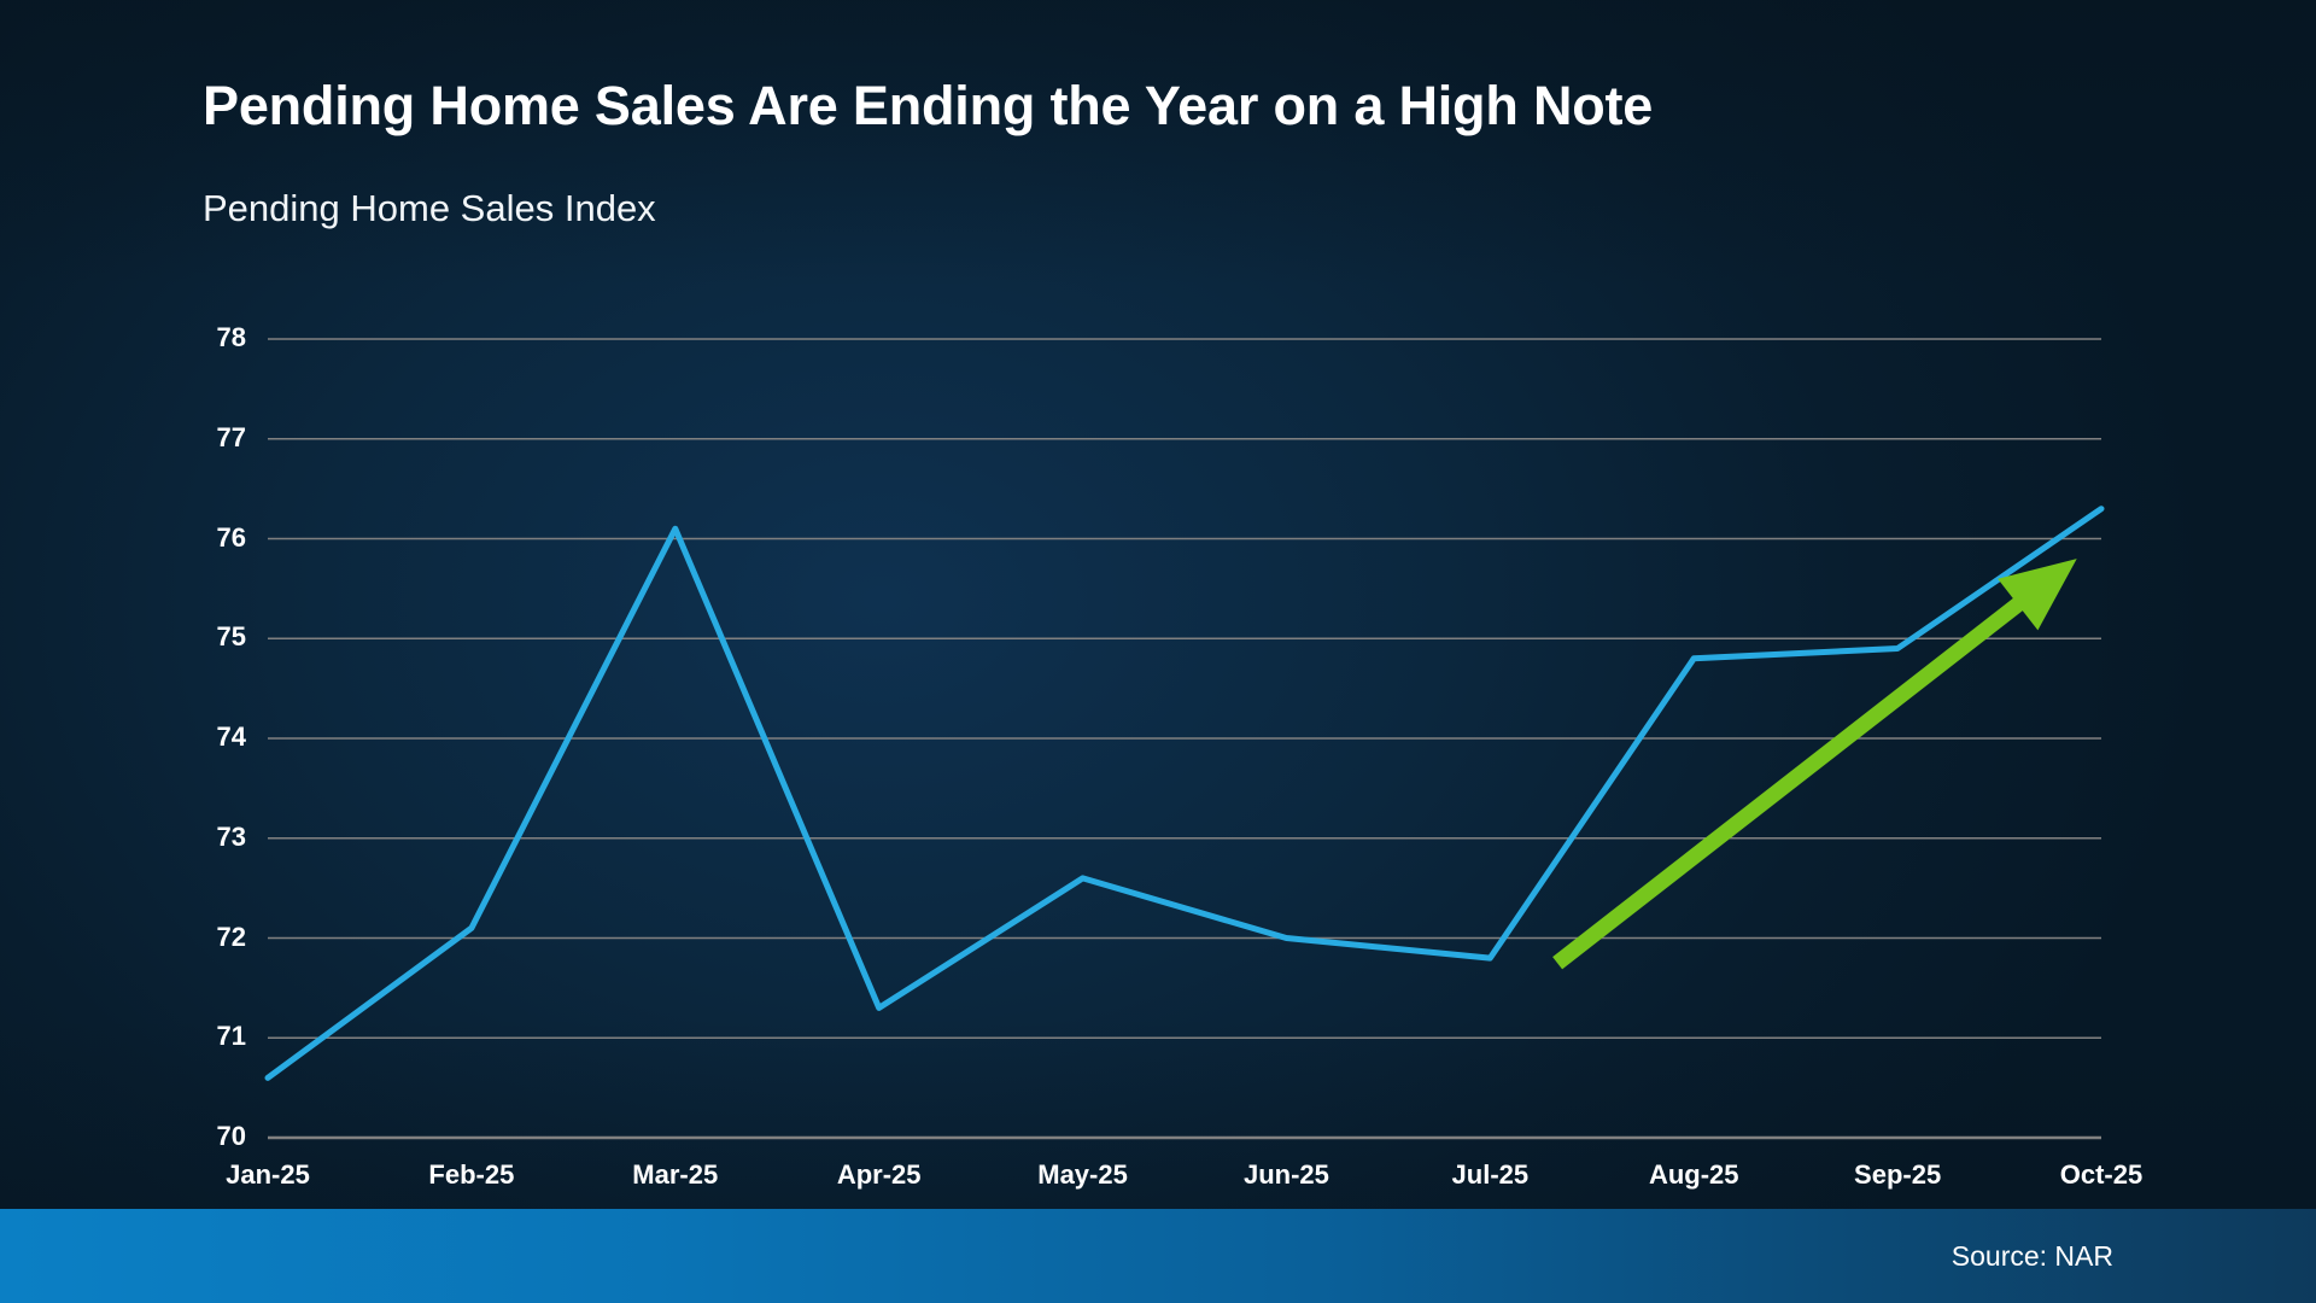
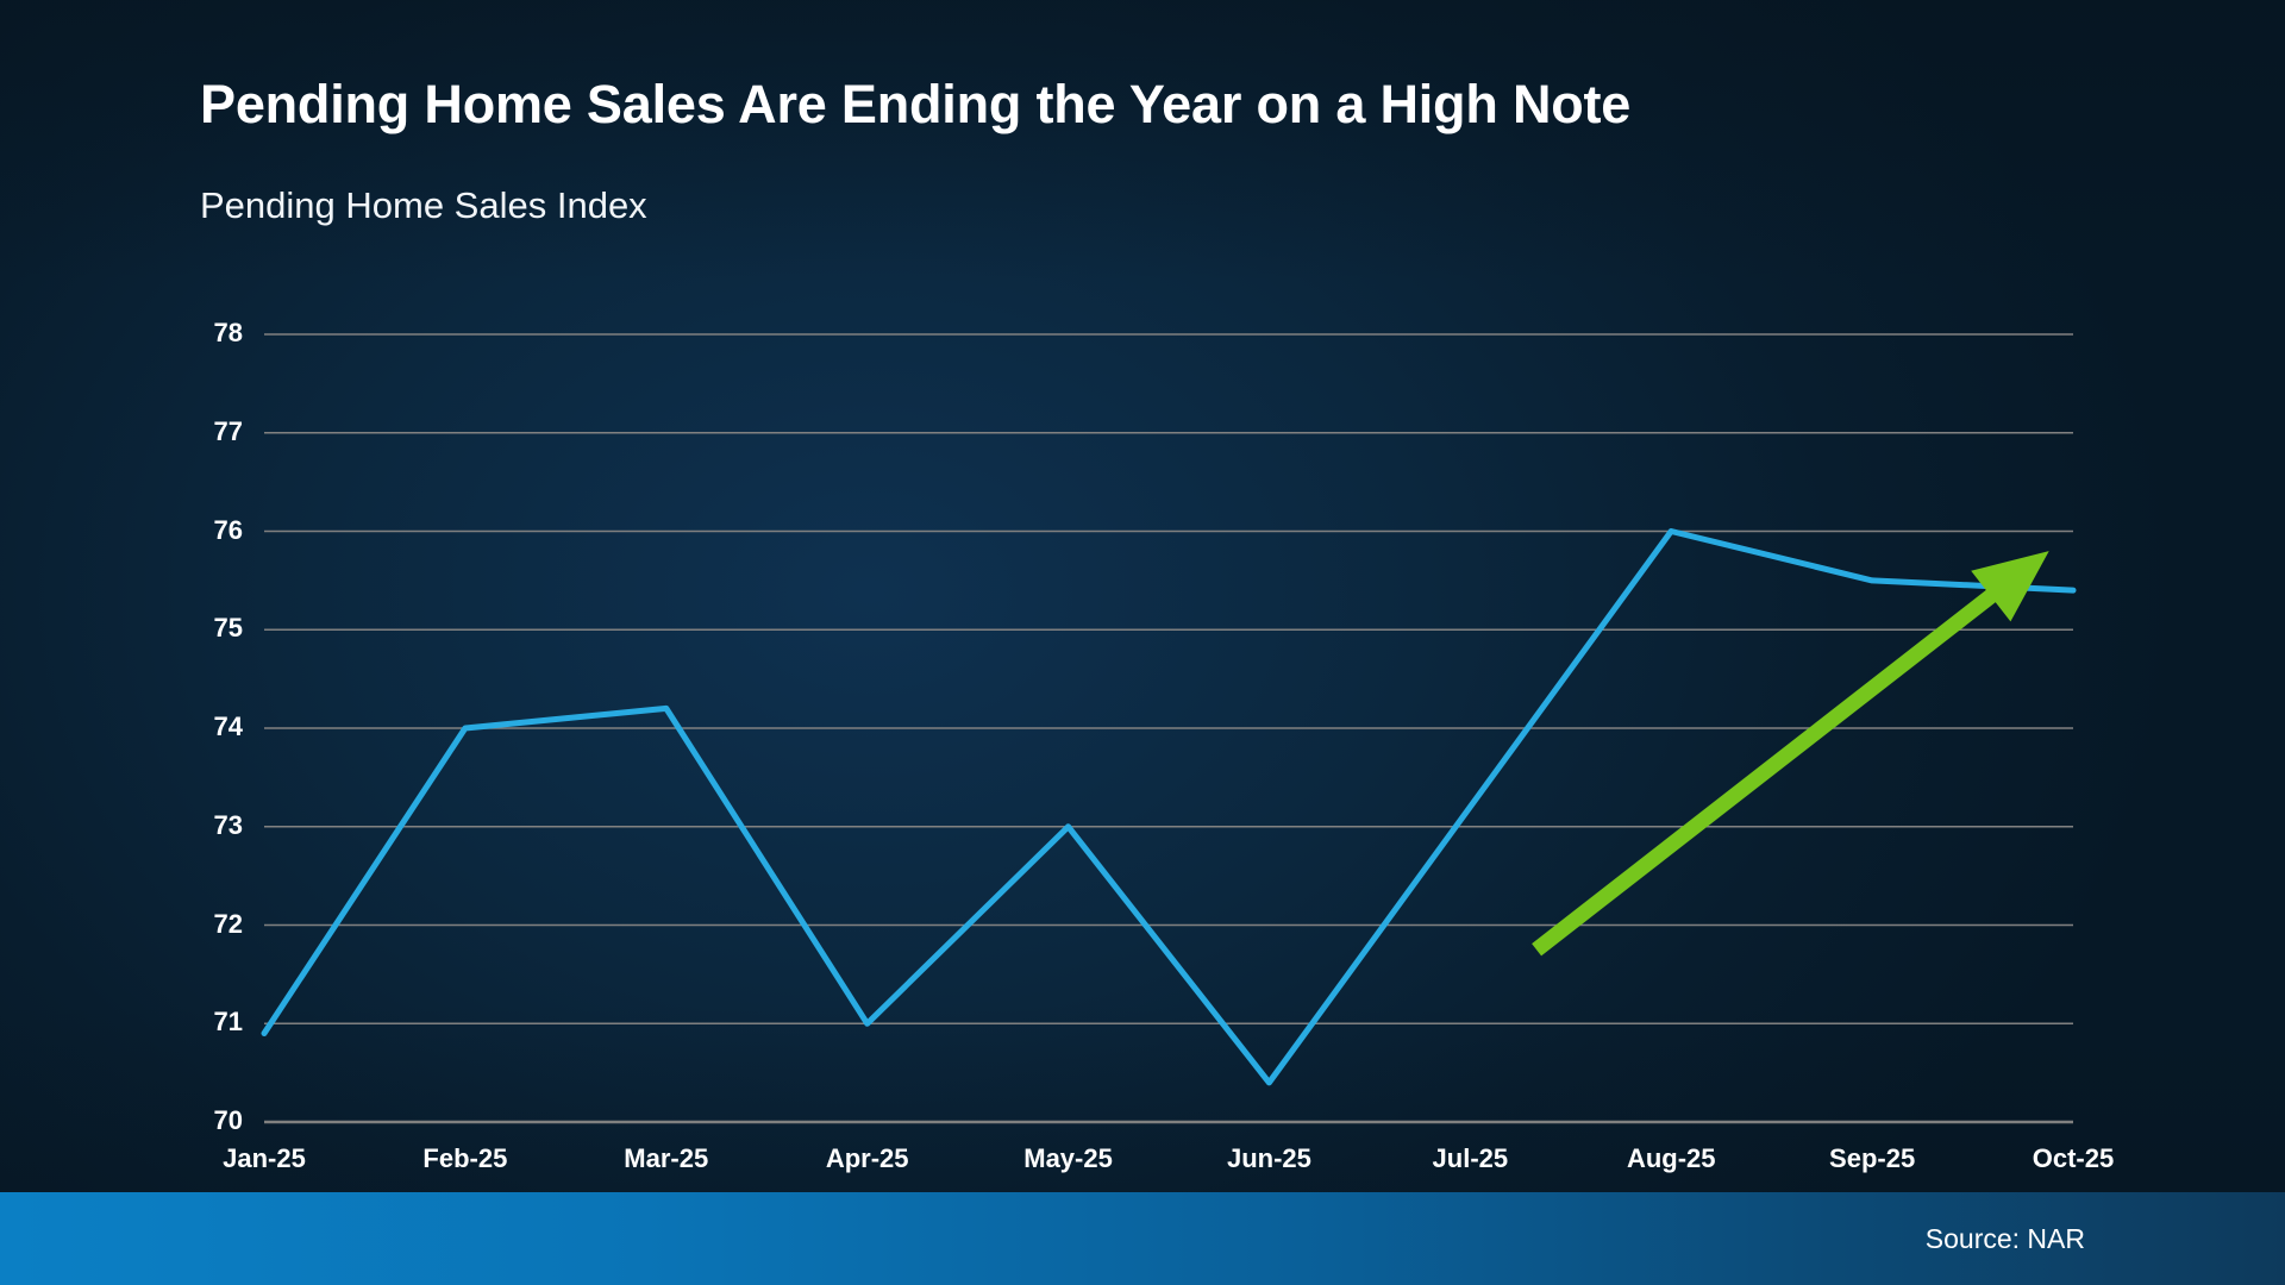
Jan-25: 70.6 -> 70.9
Feb-25: 72.1 -> 74.0
Mar-25: 76.1 -> 74.2
Apr-25: 71.3 -> 71.0
May-25: 72.6 -> 73.0
Jun-25: 72.0 -> 70.4
Jul-25: 71.8 -> 73.2
Aug-25: 74.8 -> 76.0
Sep-25: 74.9 -> 75.5
Oct-25: 76.3 -> 75.4
